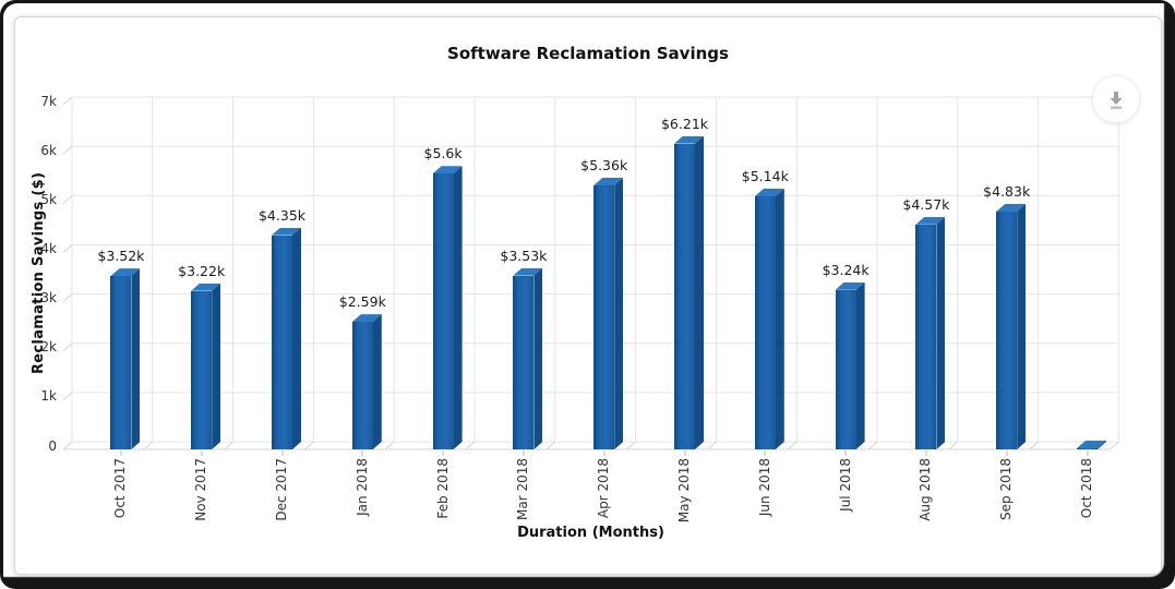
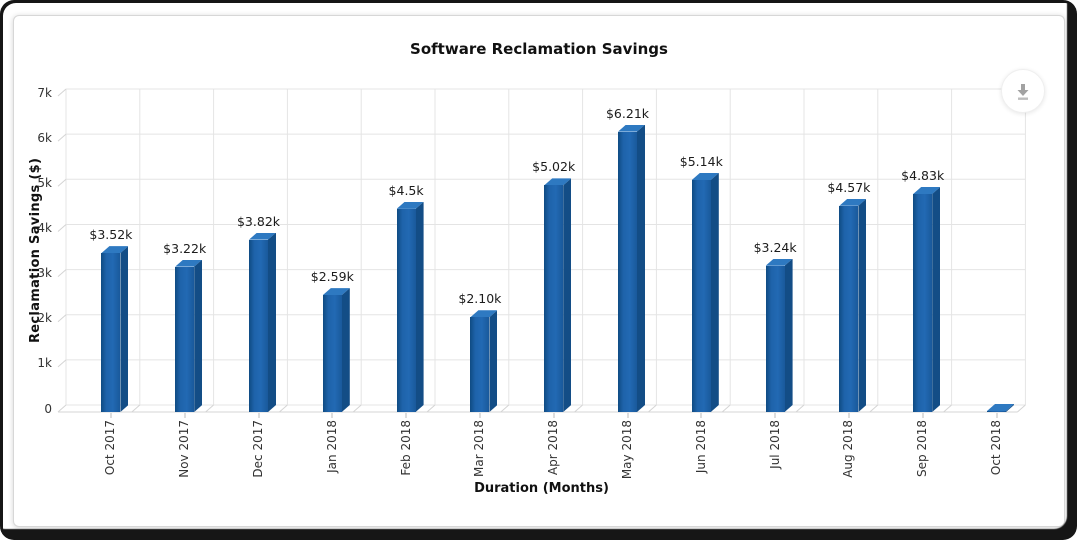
Dec 2017: $4.35k -> $3.82k
Feb 2018: $5.6k -> $4.5k
Mar 2018: $3.53k -> $2.10k
Apr 2018: $5.36k -> $5.02k
